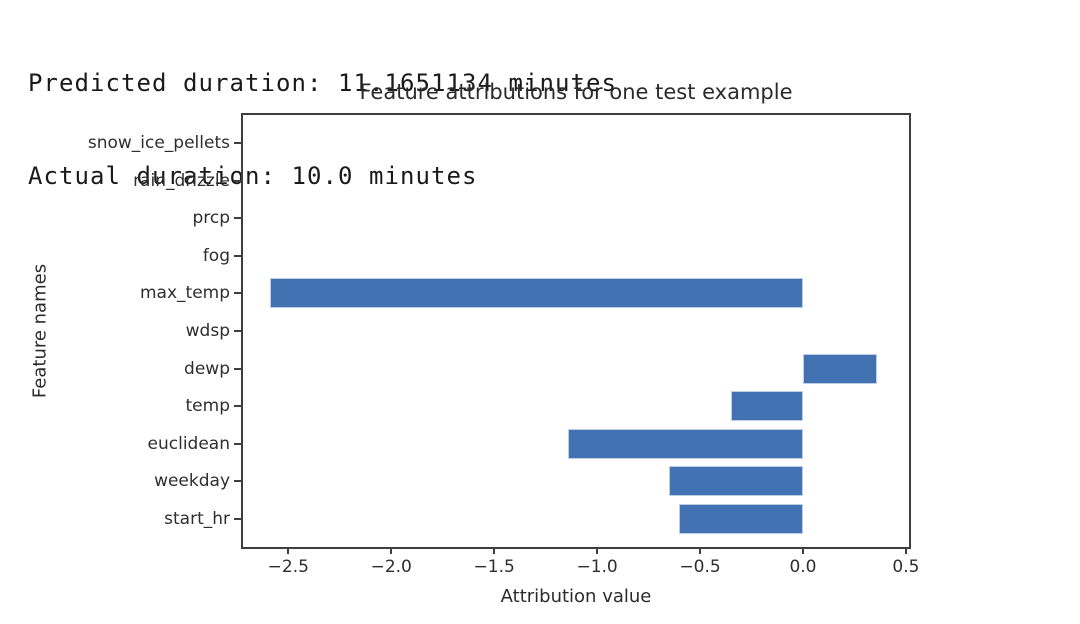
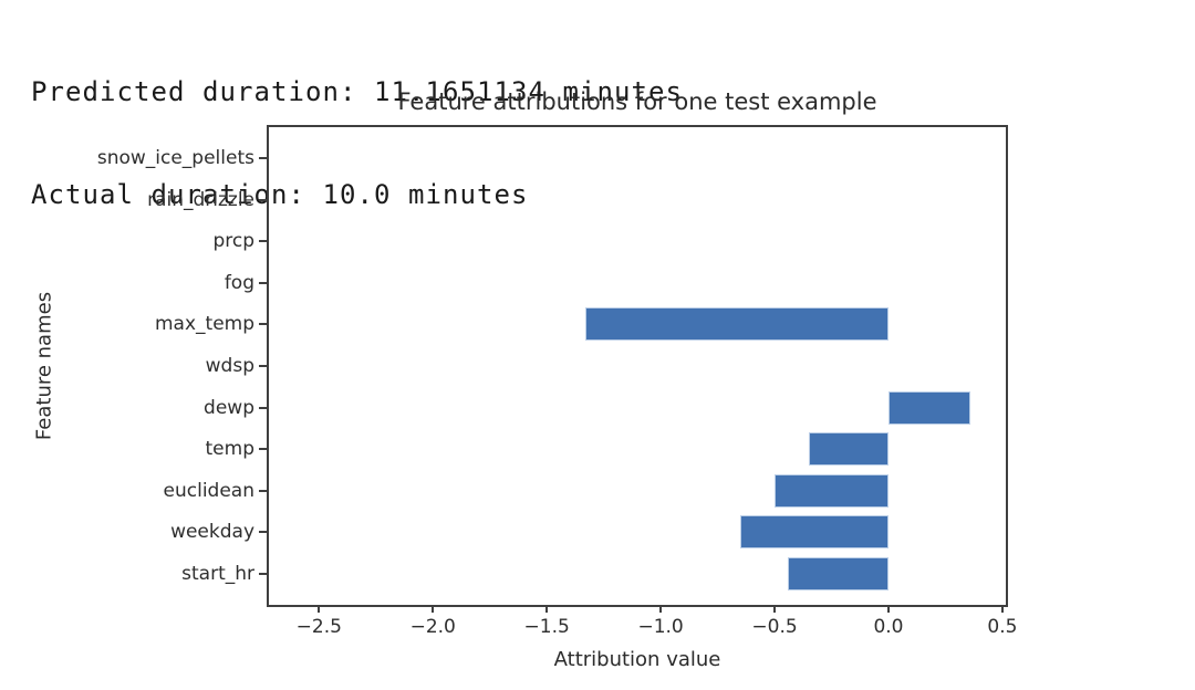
max_temp: -2.59 -> -1.33
euclidean: -1.14 -> -0.50
start_hr: -0.60 -> -0.44
